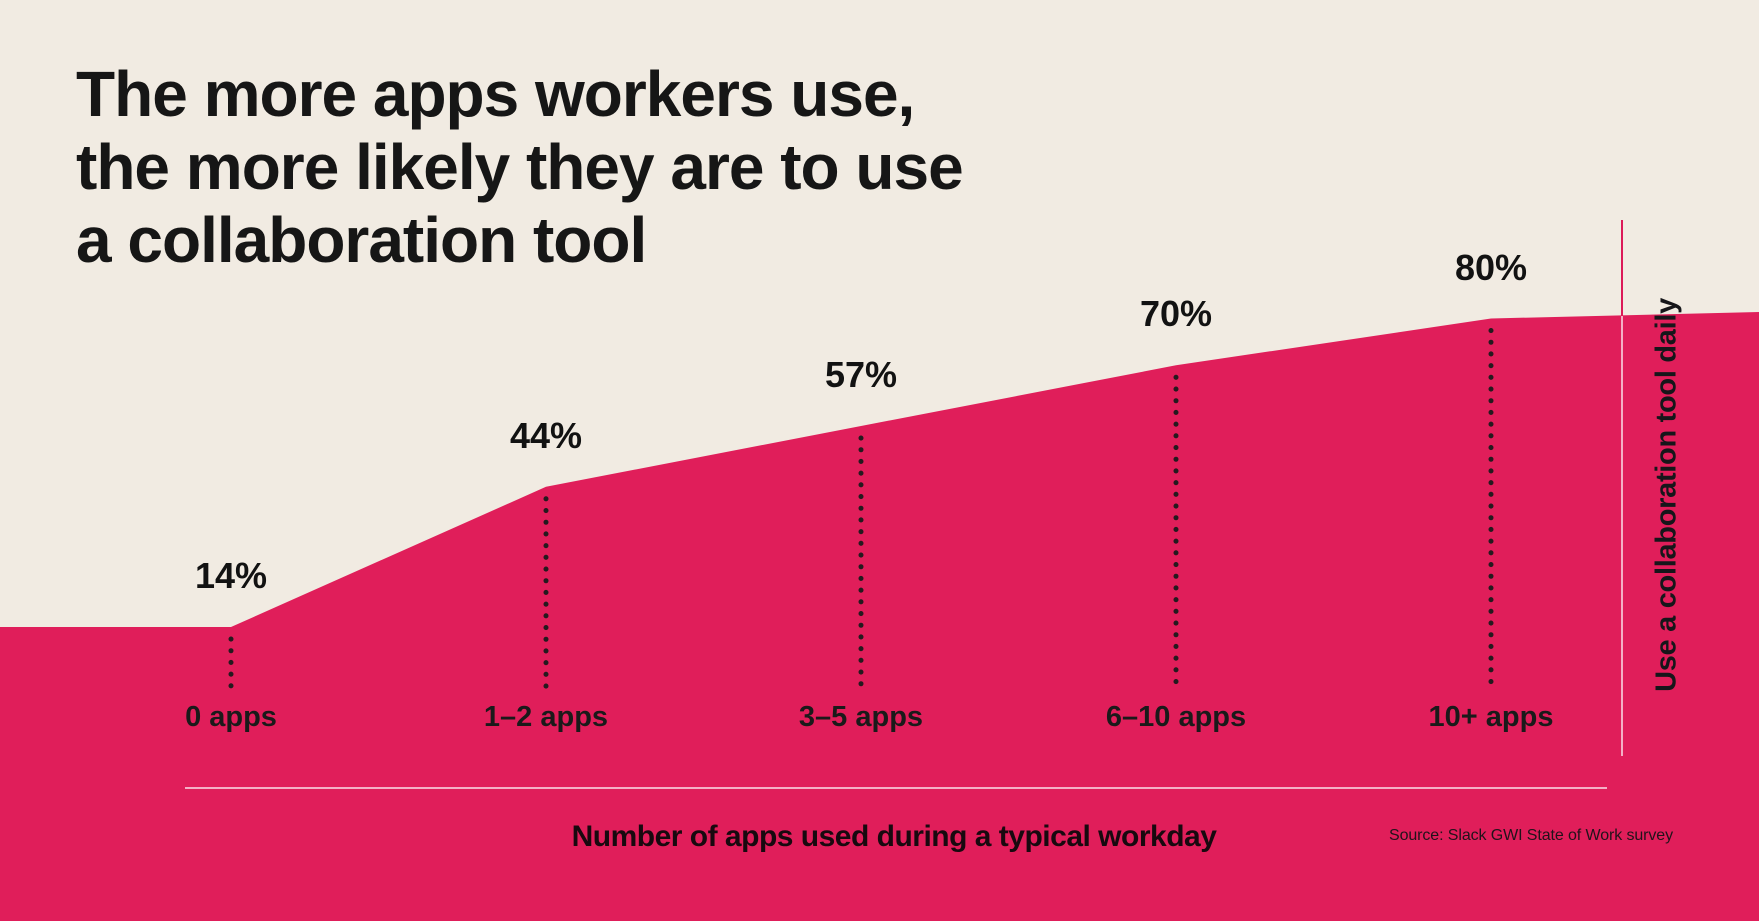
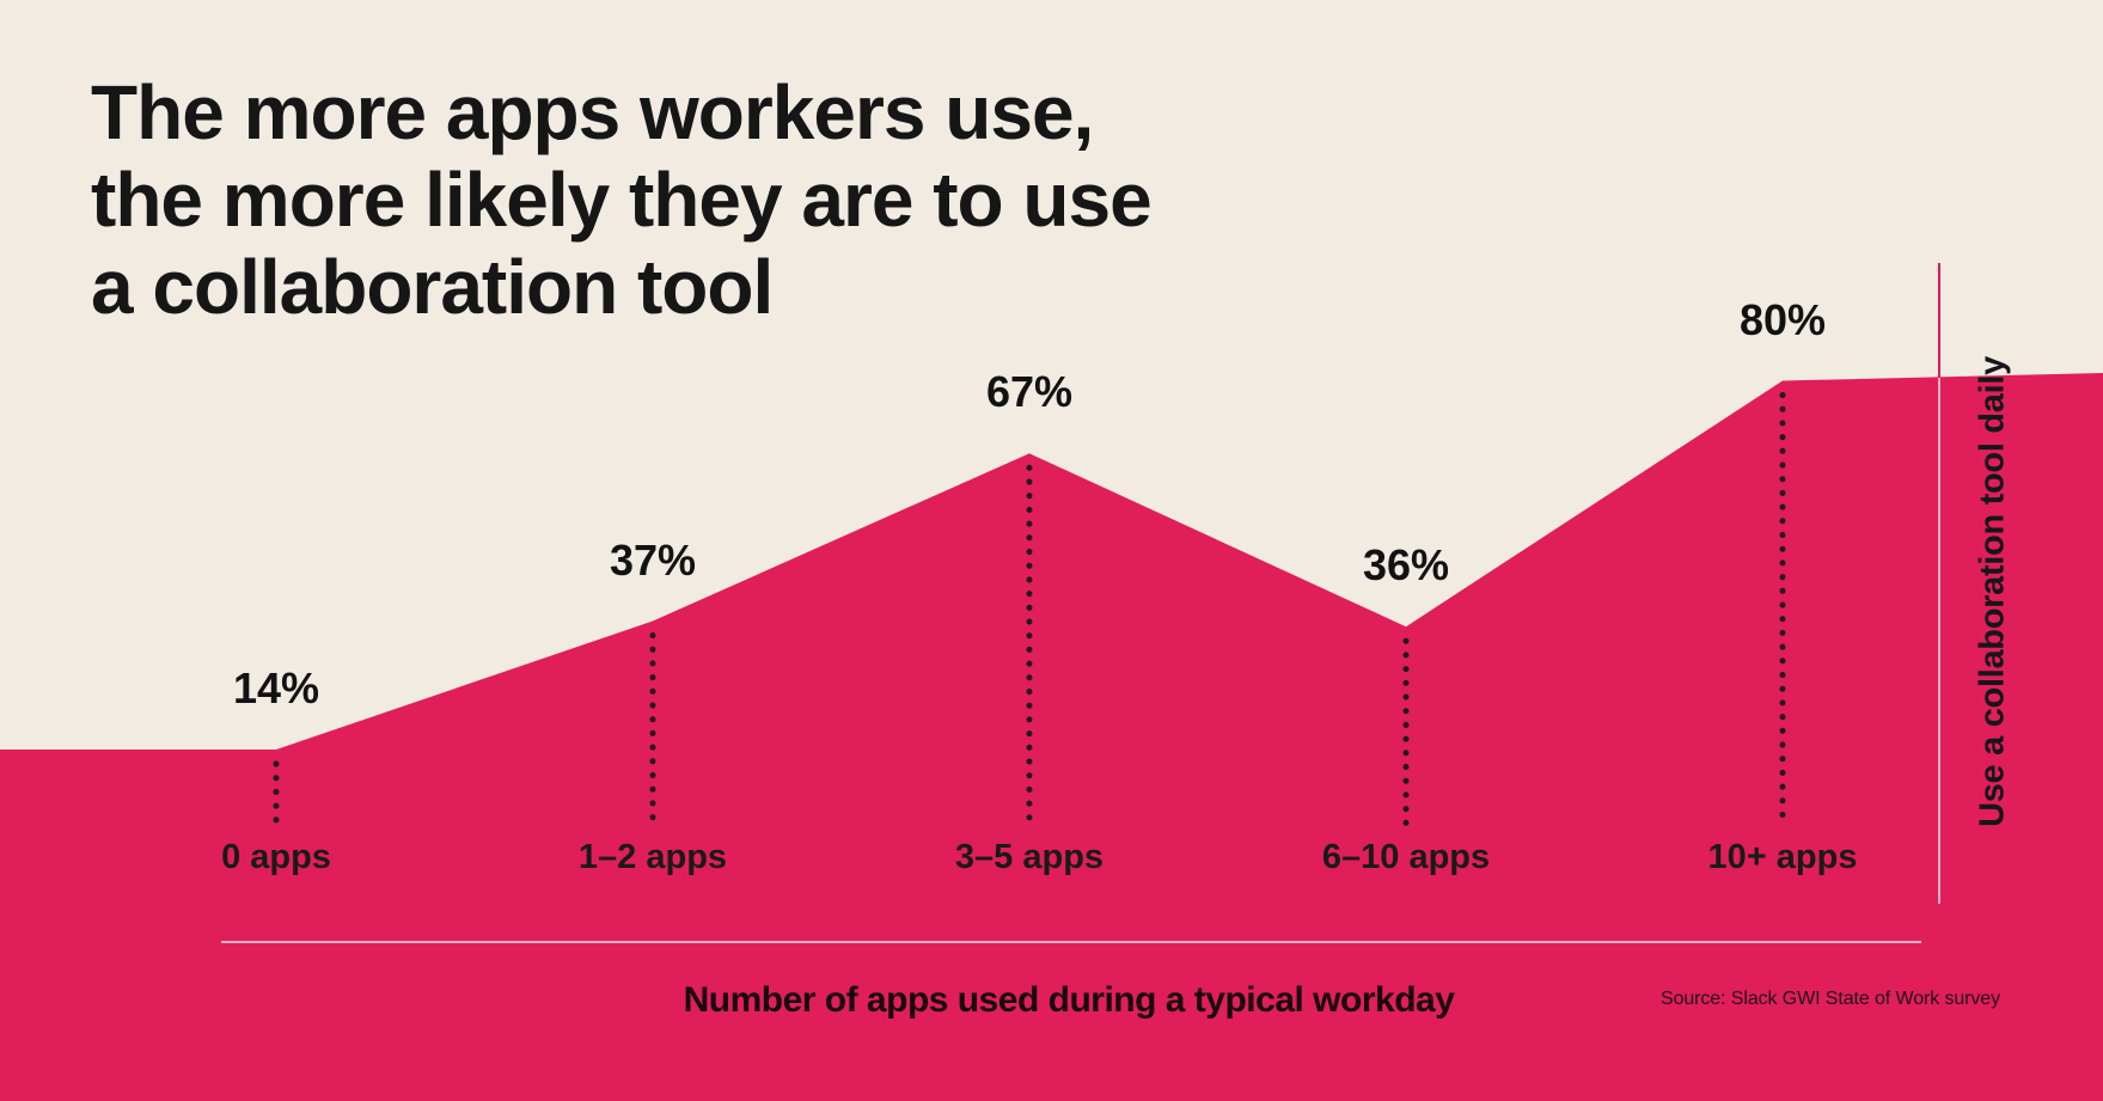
1–2 apps: 44% -> 37%
3–5 apps: 57% -> 67%
6–10 apps: 70% -> 36%
